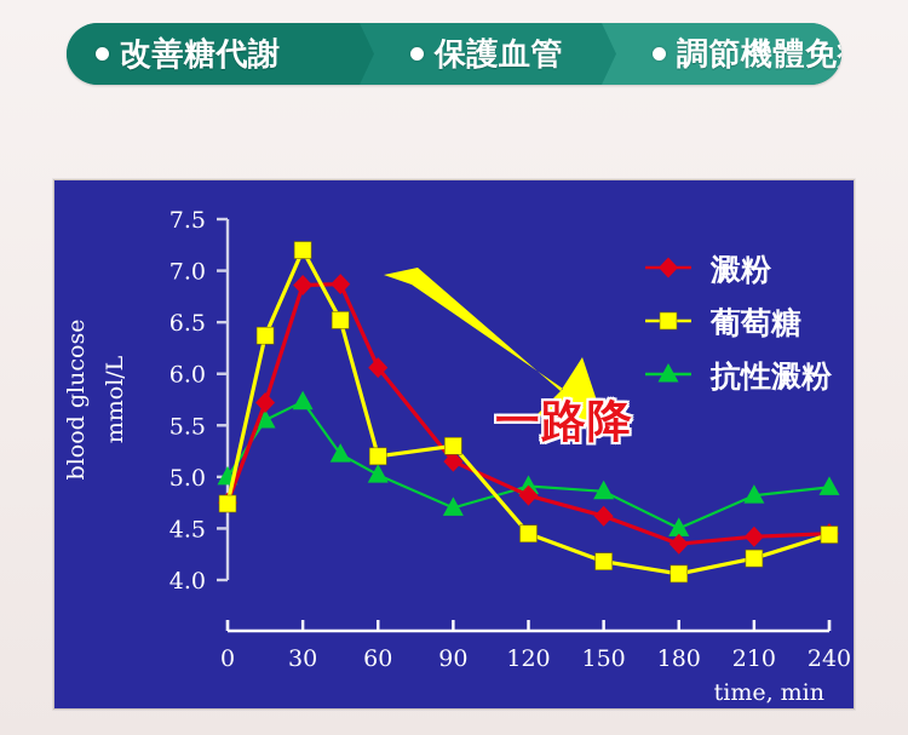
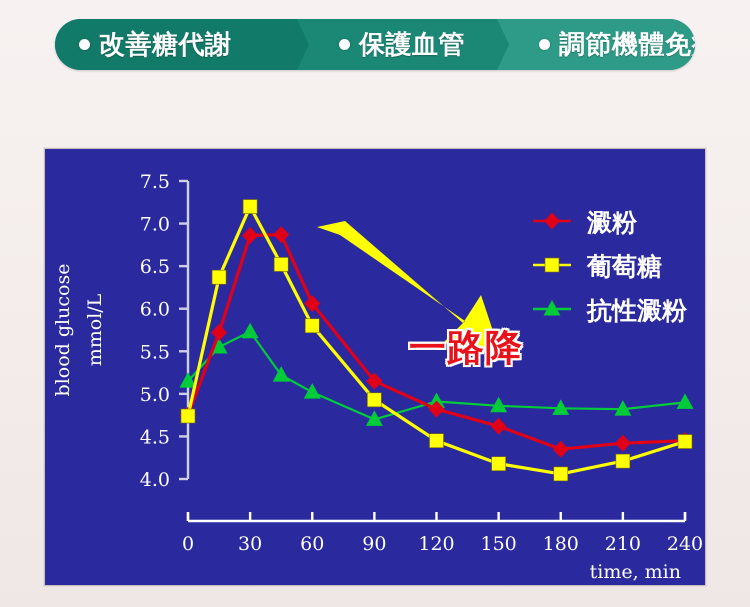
抗性澱粉/0: 5.0 -> 5.2
葡萄糖/60: 5.2 -> 5.8
葡萄糖/90: 5.3 -> 4.9
抗性澱粉/180: 4.5 -> 4.8
